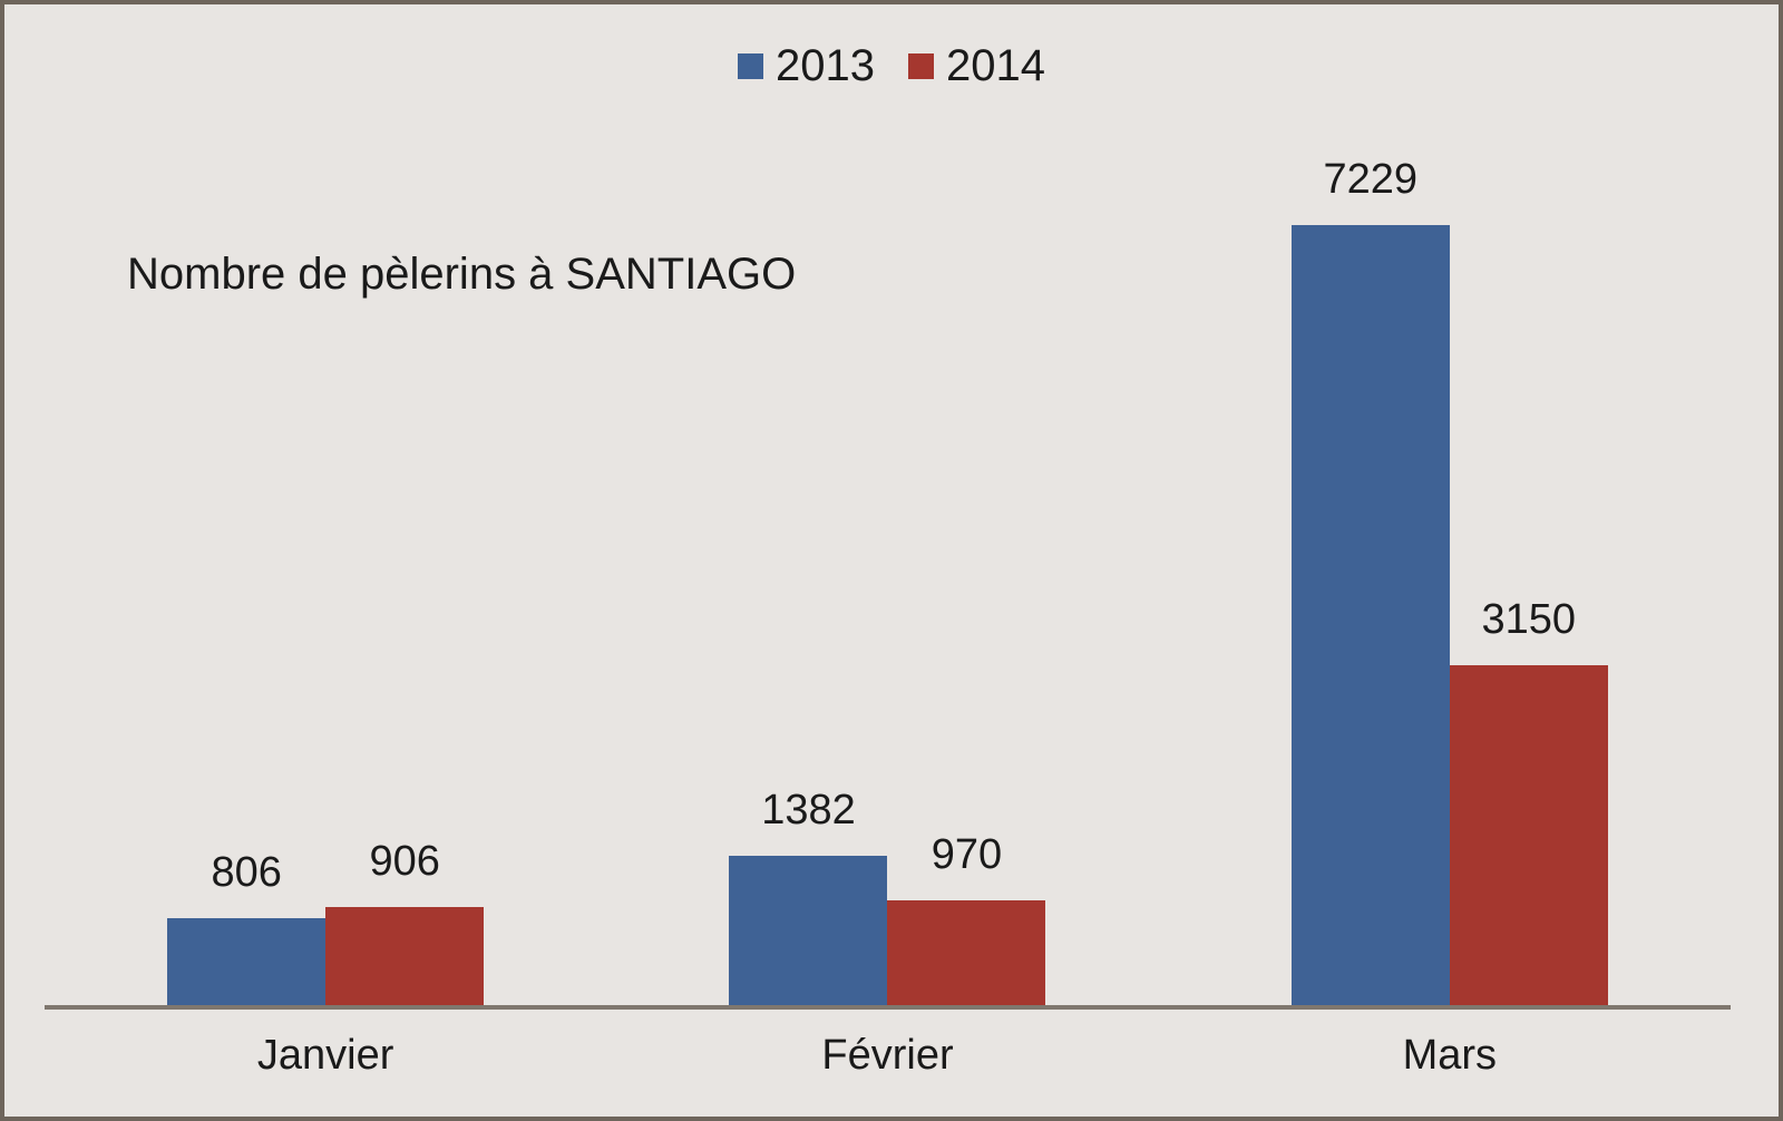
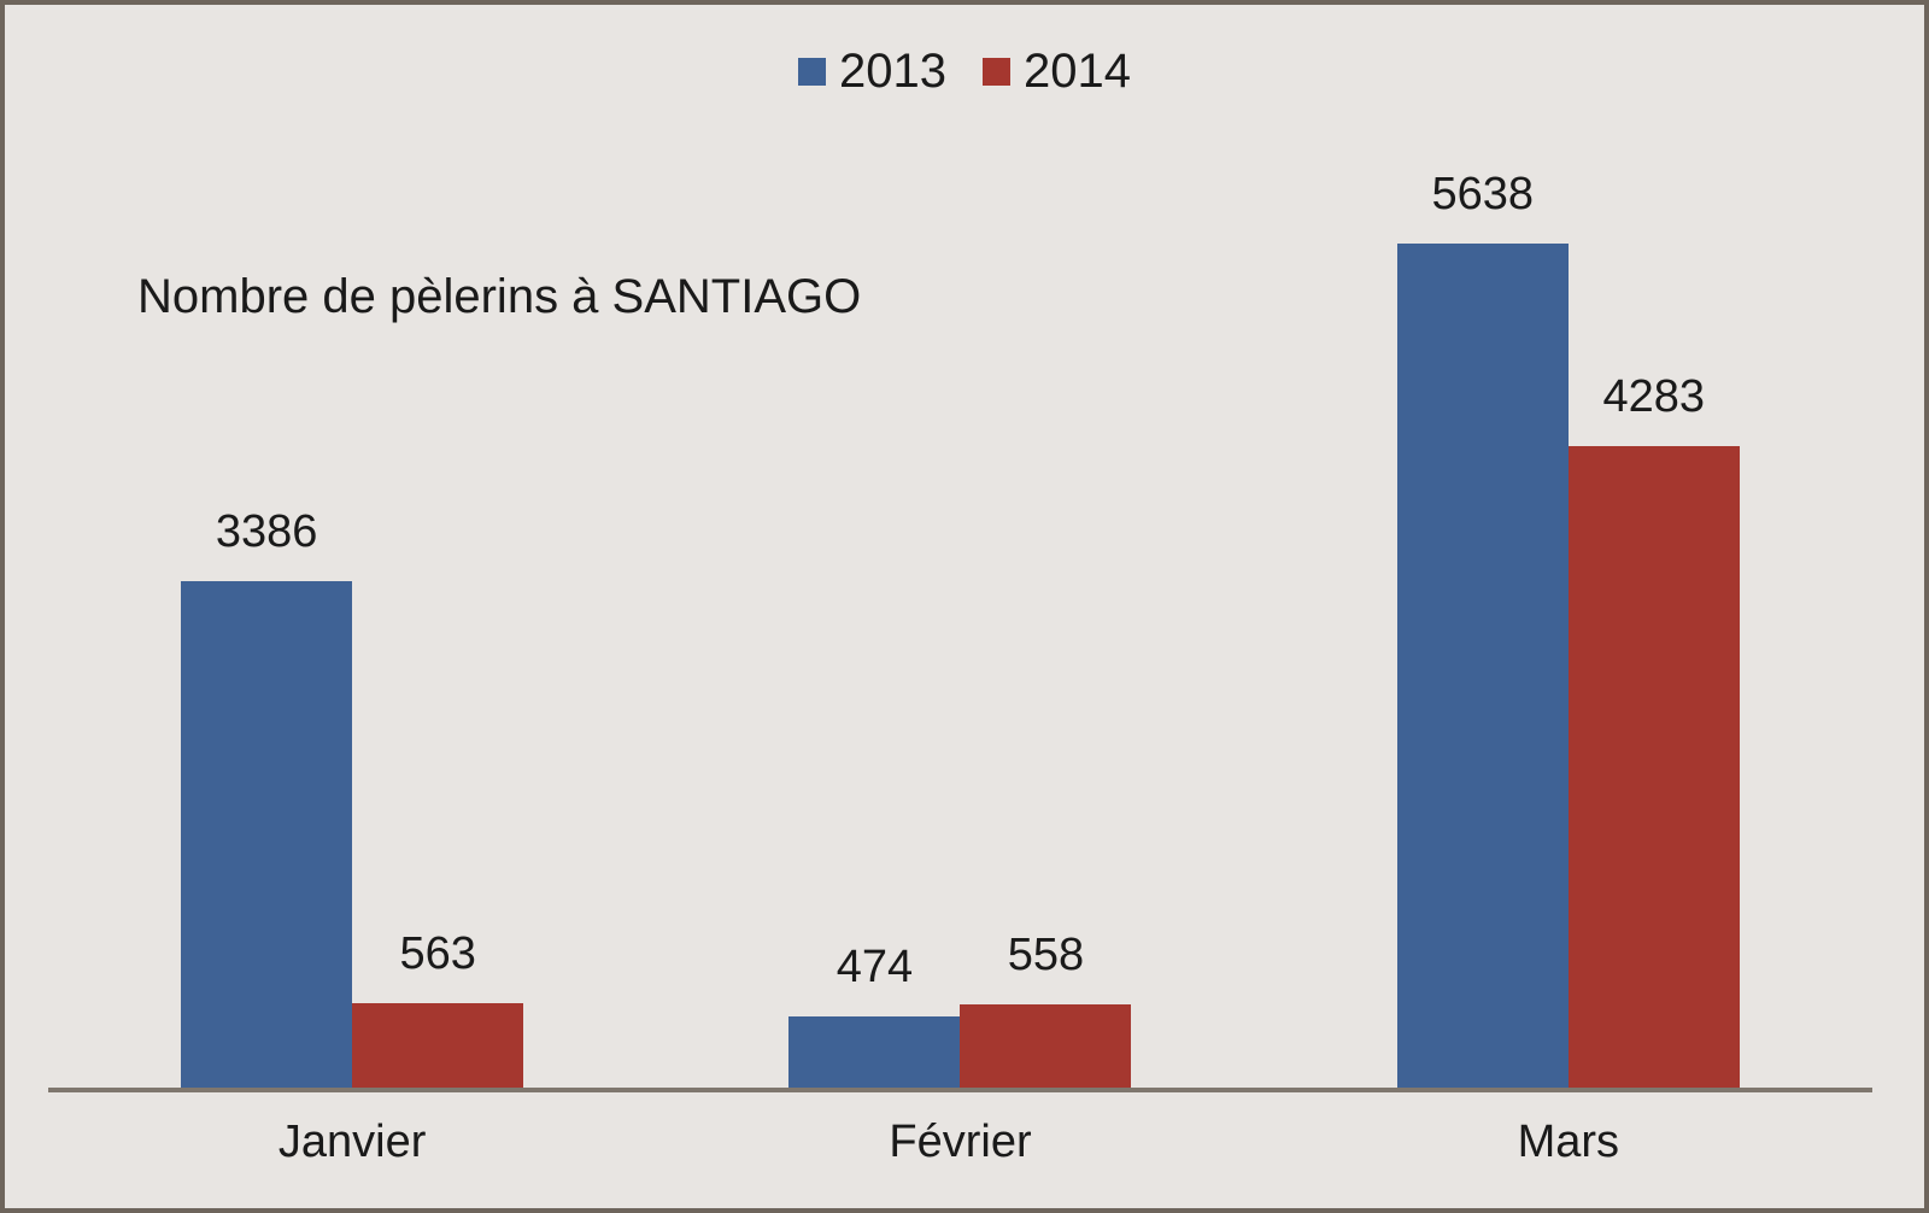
2013/Janvier: 806 -> 3386
2014/Janvier: 906 -> 563
2013/Février: 1382 -> 474
2014/Février: 970 -> 558
2013/Mars: 7229 -> 5638
2014/Mars: 3150 -> 4283
